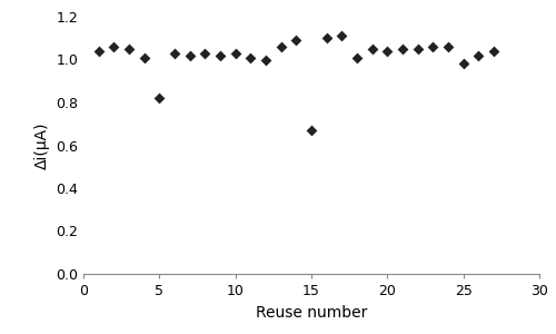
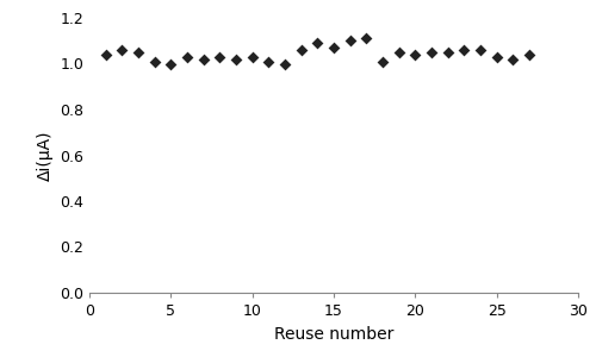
5: 0.82 -> 1.00
15: 0.67 -> 1.07
25: 0.98 -> 1.03
